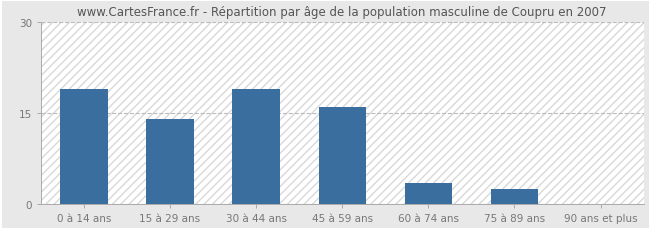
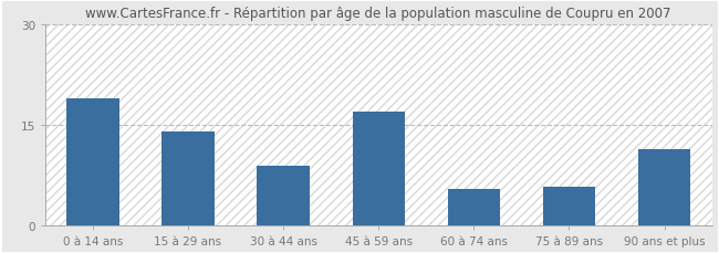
30 à 44 ans: 19.0 -> 9.0
45 à 59 ans: 16.0 -> 17.0
60 à 74 ans: 3.5 -> 5.4
75 à 89 ans: 2.5 -> 5.8
90 ans et plus: 0.1 -> 11.4
